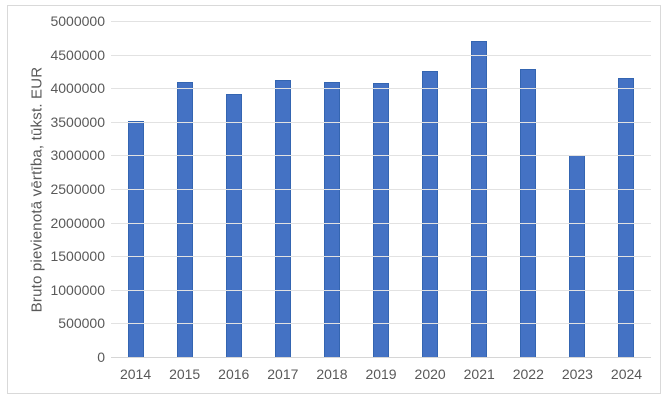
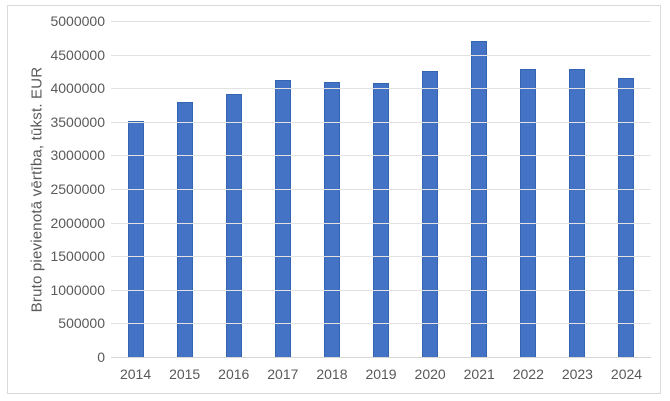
2015: 4100000 -> 3800000
2023: 3000000 -> 4300000
